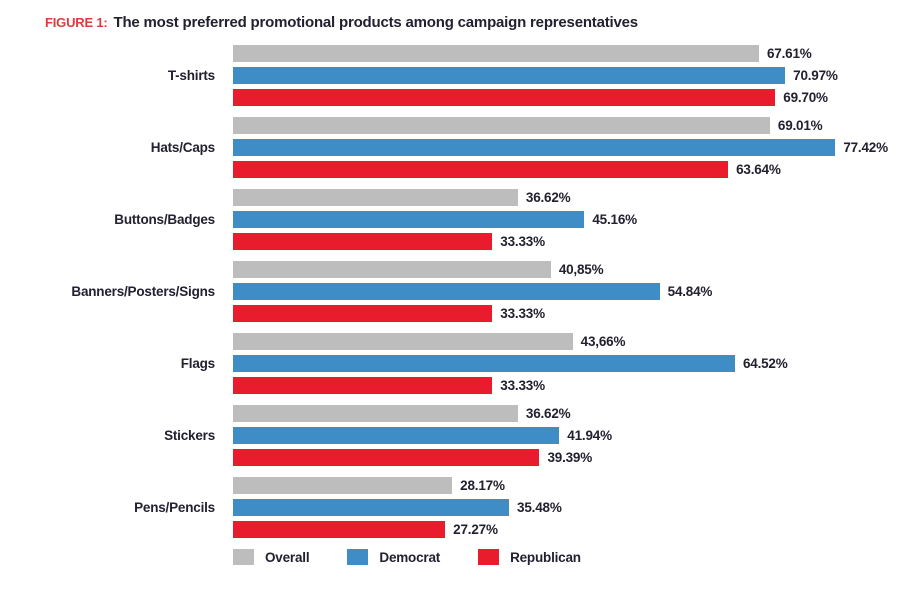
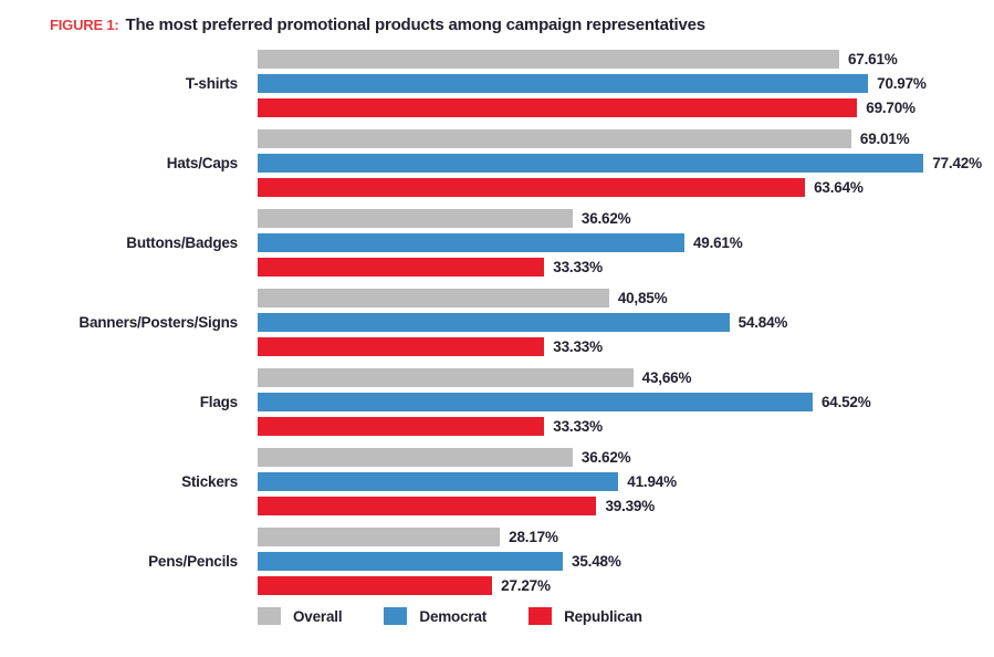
Democrat/Buttons/Badges: 45.16% -> 49.61%
